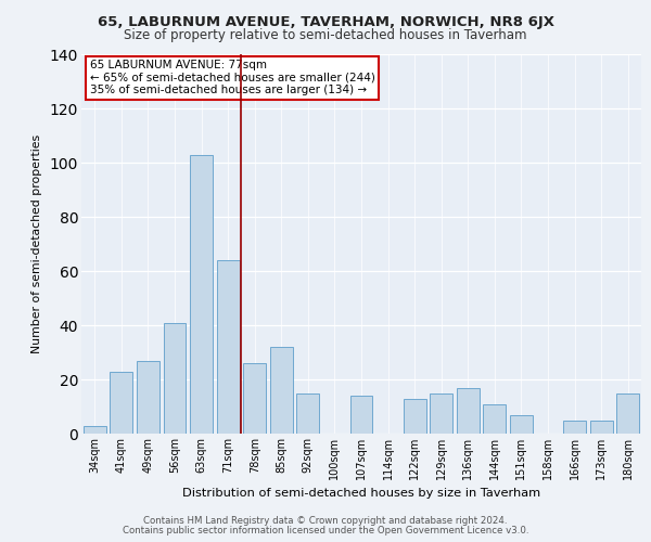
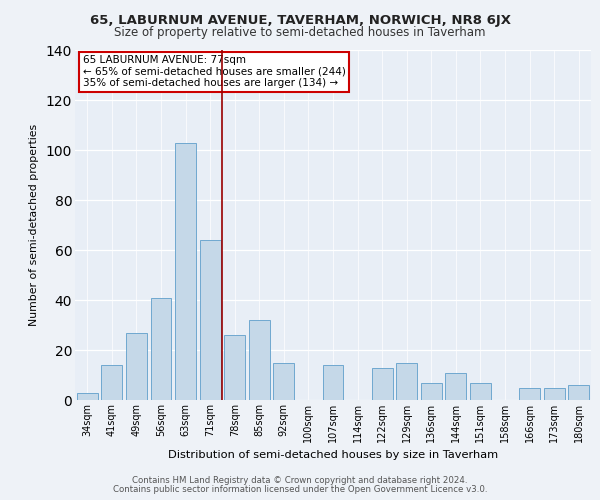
41sqm: 23 -> 14
136sqm: 17 -> 7
180sqm: 15 -> 6
